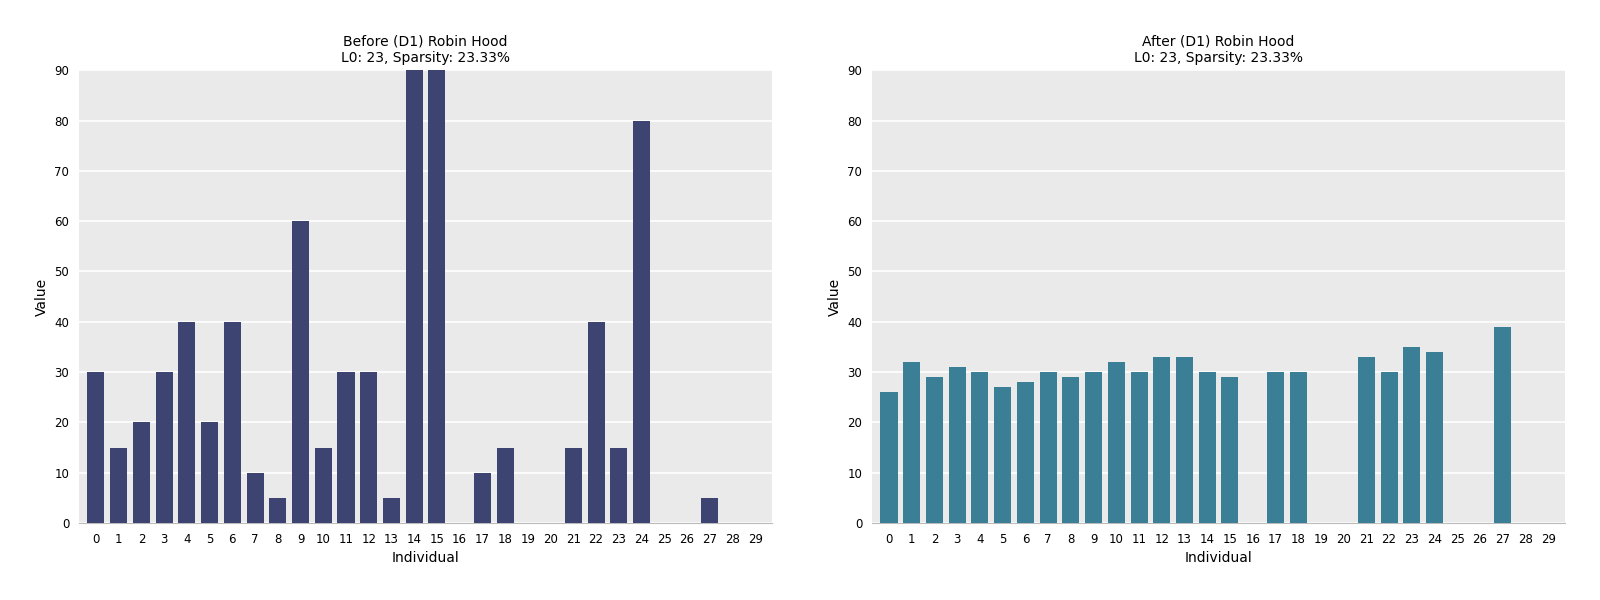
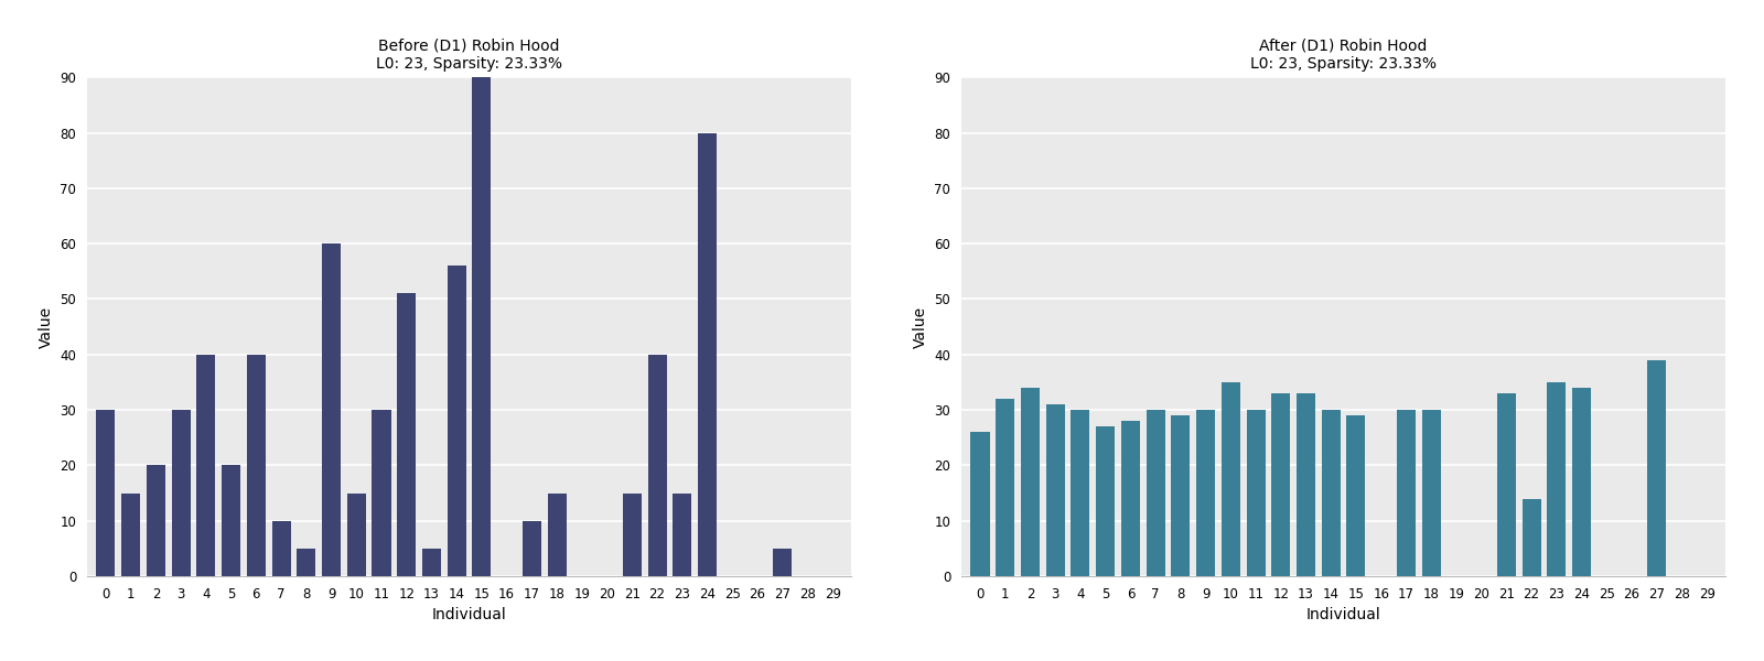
Before (D1) Robin Hood L0: 23, Sparsity: 23.33%/12: 30 -> 51
Before (D1) Robin Hood L0: 23, Sparsity: 23.33%/14: 90 -> 56
After (D1) Robin Hood L0: 23, Sparsity: 23.33%/2: 29 -> 34
After (D1) Robin Hood L0: 23, Sparsity: 23.33%/10: 32 -> 35
After (D1) Robin Hood L0: 23, Sparsity: 23.33%/22: 30 -> 14
